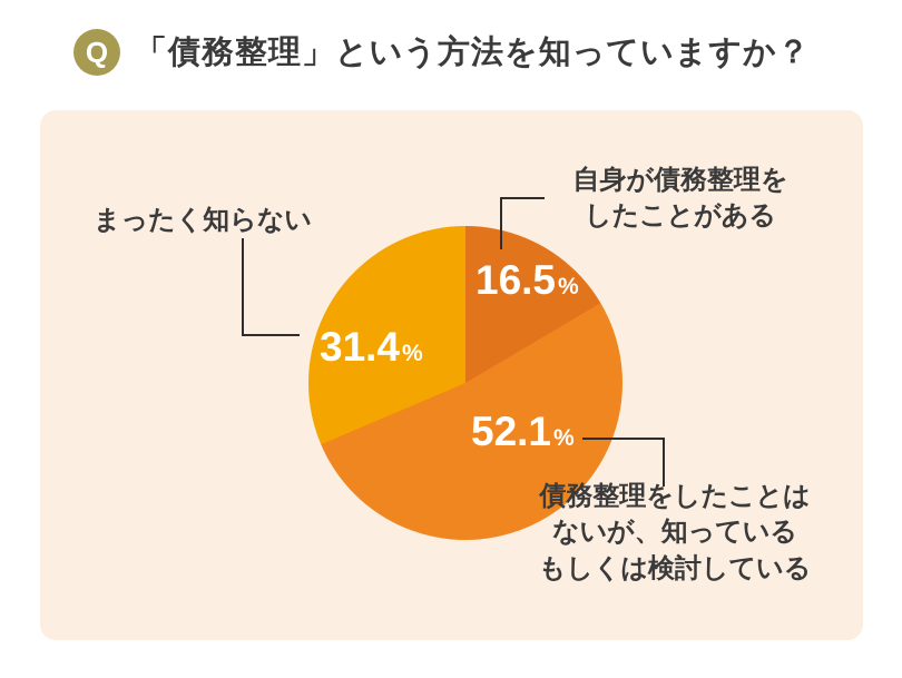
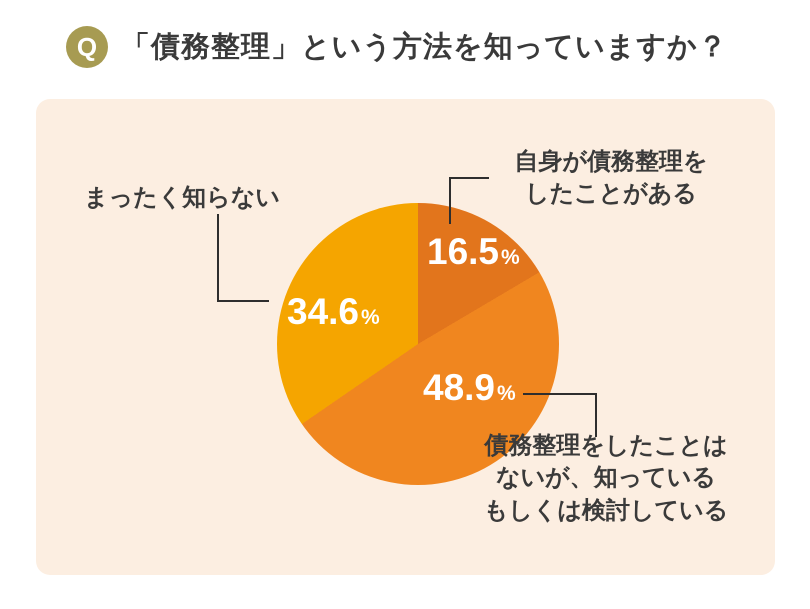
債務整理をしたことはないが、知っている もしくは検討している: 52.1 -> 48.9
まったく知らない: 31.4 -> 34.6
